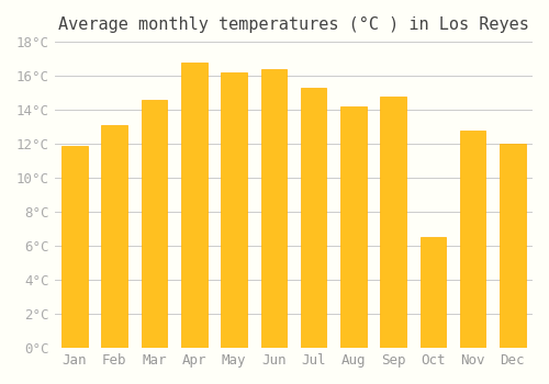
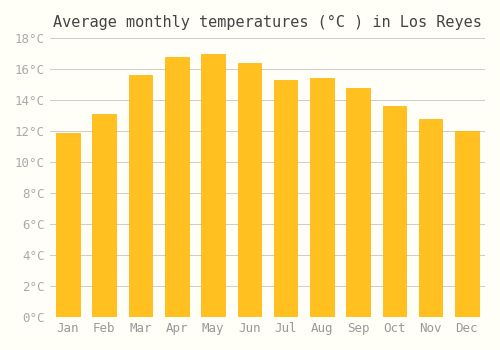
Mar: 14.6°C -> 15.6°C
May: 16.2°C -> 17.0°C
Aug: 14.2°C -> 15.4°C
Oct: 6.5°C -> 13.6°C
